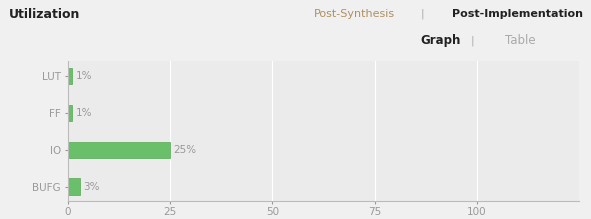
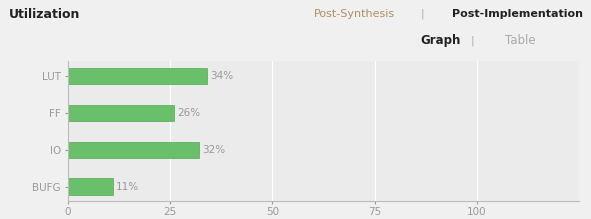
LUT: 1% -> 34%
FF: 1% -> 26%
IO: 25% -> 32%
BUFG: 3% -> 11%
